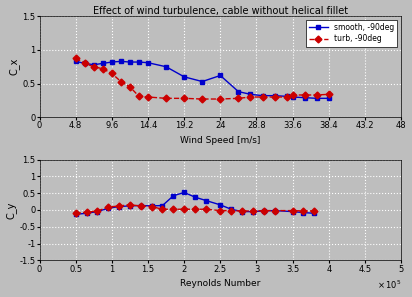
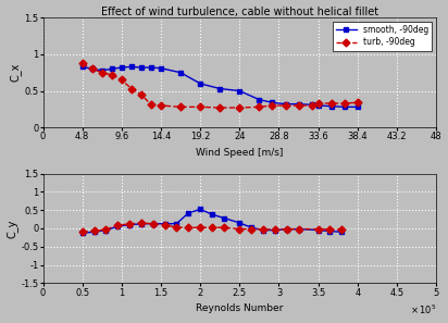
Effect of wind turbulence, cable without helical fillet/smooth, -90deg/24: 0.62 -> 0.50
